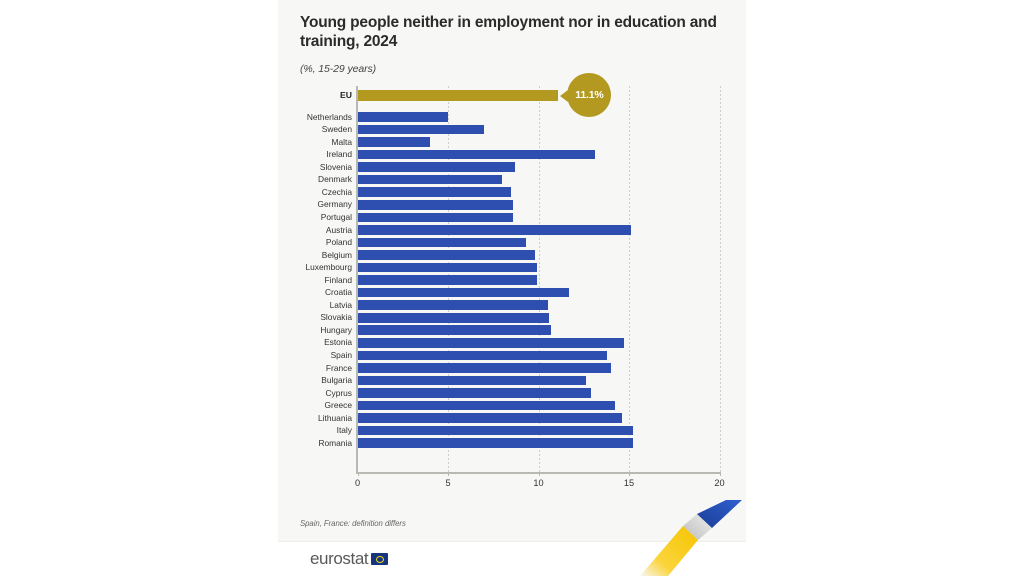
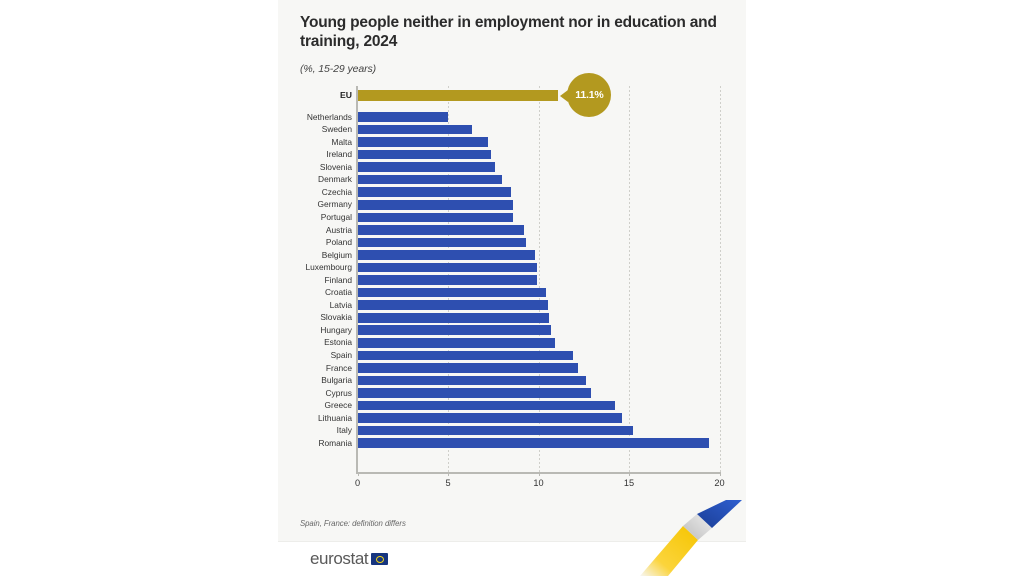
Sweden: 7.0 -> 6.3
Malta: 4.0 -> 7.2
Ireland: 13.1 -> 7.4
Slovenia: 8.7 -> 7.6
Austria: 15.1 -> 9.2
Croatia: 11.7 -> 10.4
Estonia: 14.7 -> 10.9
Spain: 13.8 -> 11.9
France: 14.0 -> 12.2
Romania: 15.2 -> 19.4
